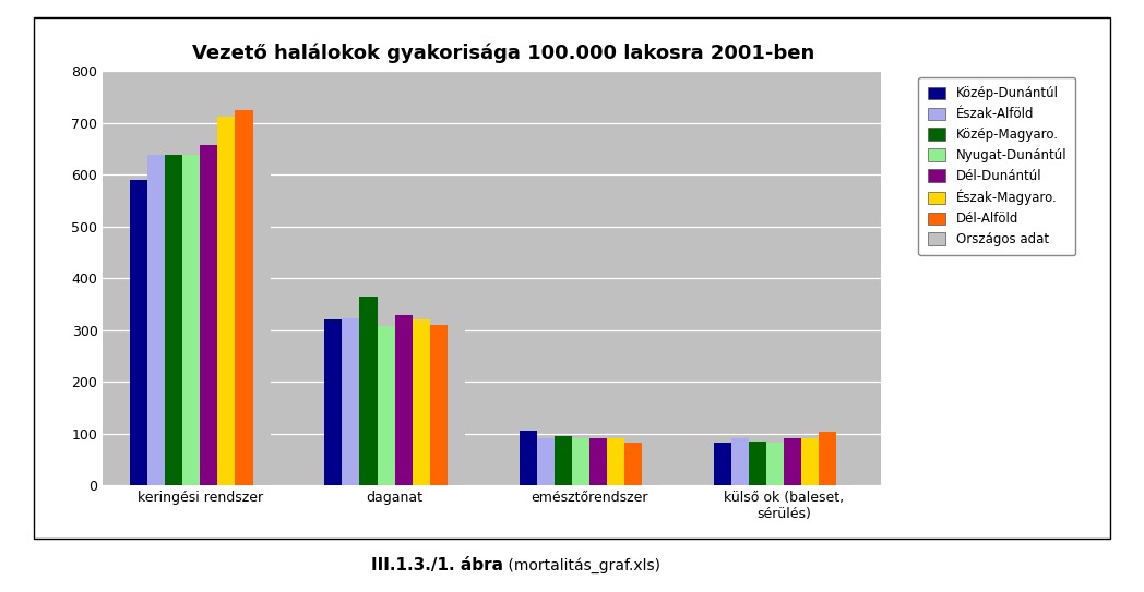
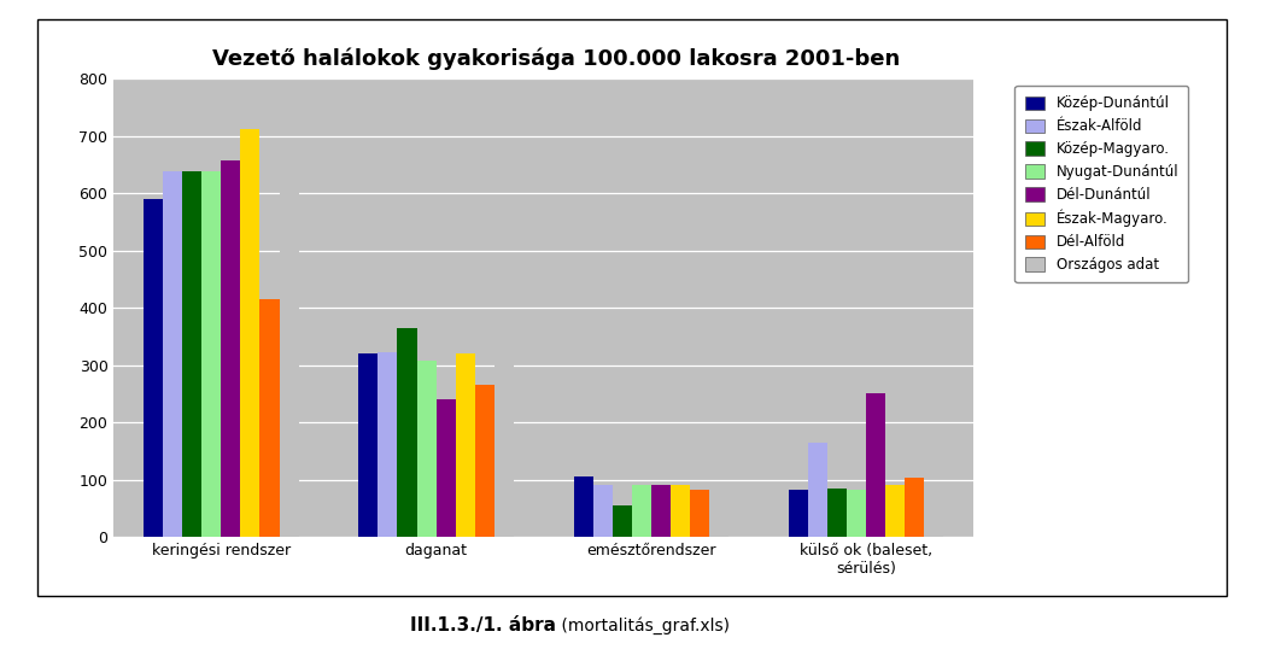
Dél-Alföld/keringési rendszer: 725 -> 415
Dél-Dunántúl/daganat: 328 -> 240
Dél-Alföld/daganat: 310 -> 265
Közép-Magyaro./emésztőrendszer: 95 -> 55
Észak-Alföld/külső ok (baleset, sérülés): 92 -> 165
Dél-Dunántúl/külső ok (baleset, sérülés): 90 -> 250
